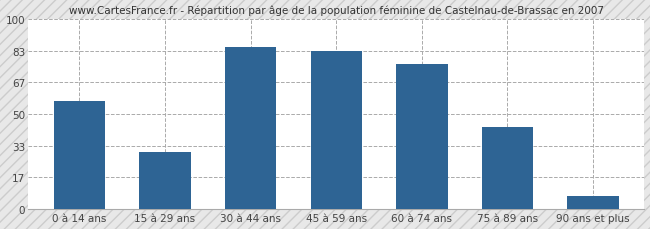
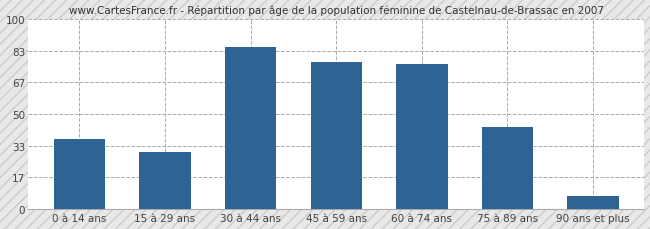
0 à 14 ans: 57 -> 37
45 à 59 ans: 83 -> 77
